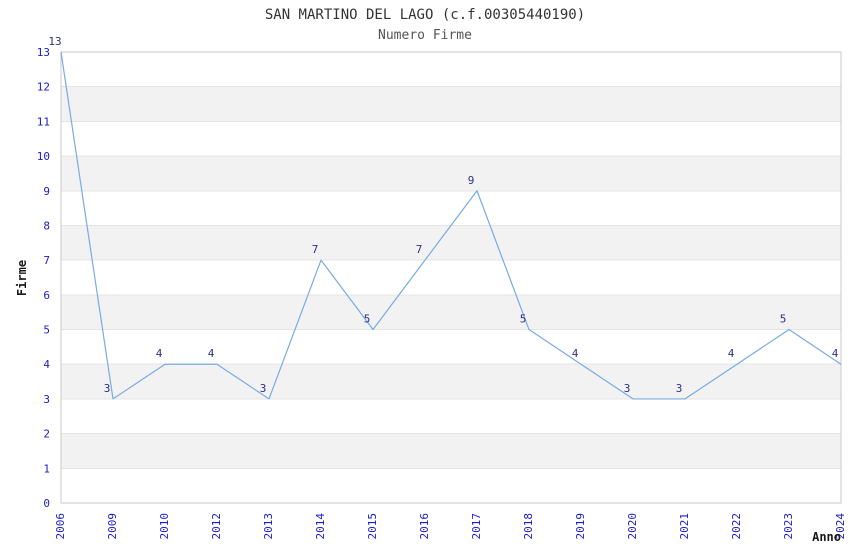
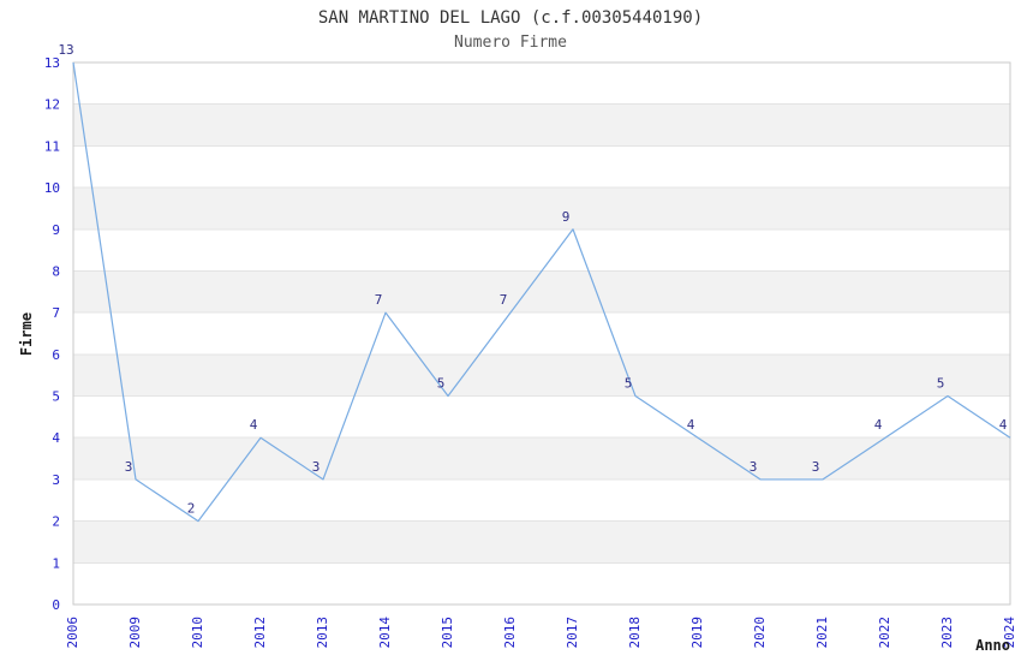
2010: 4 -> 2
